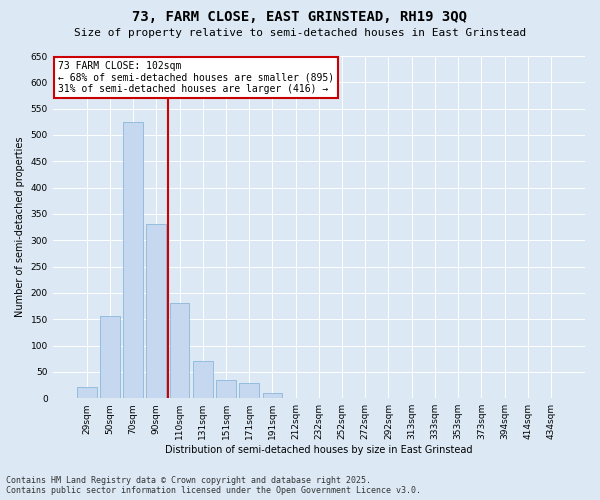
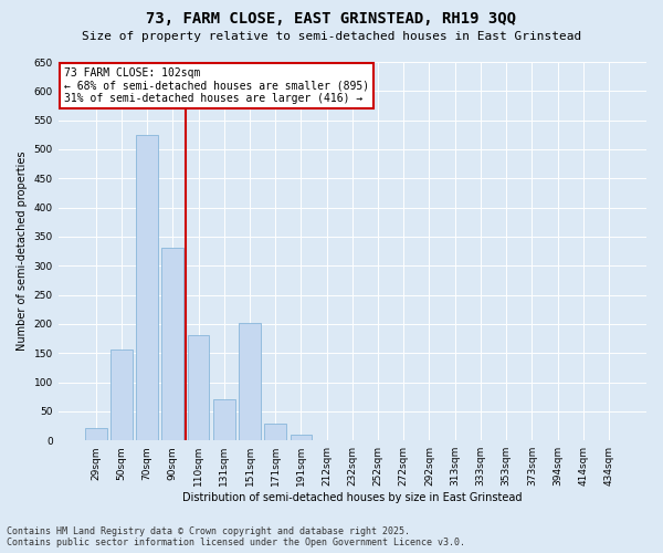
151sqm: 35 -> 202
